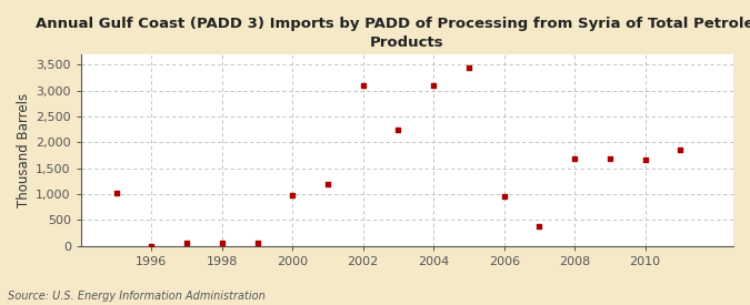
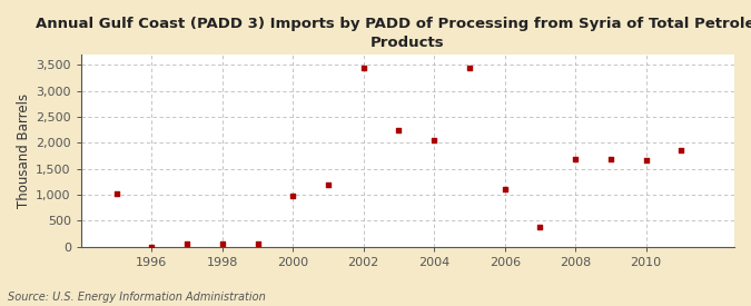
2002: 3,110 -> 3,450
2004: 3,090 -> 2,050
2006: 950 -> 1,100
